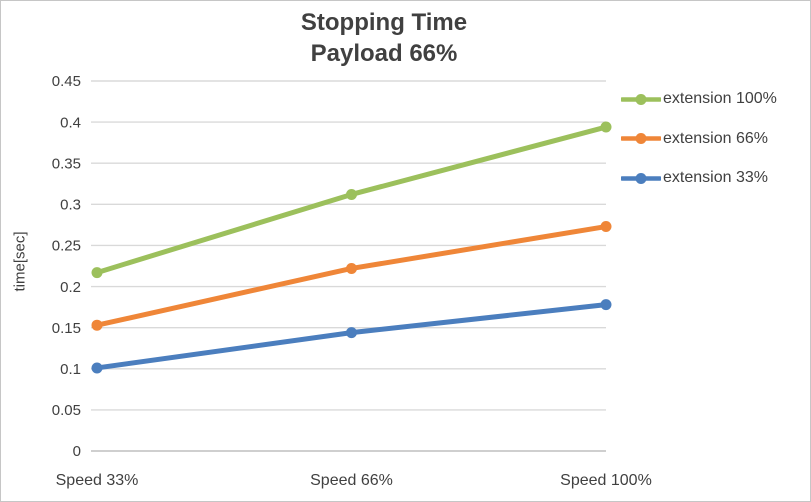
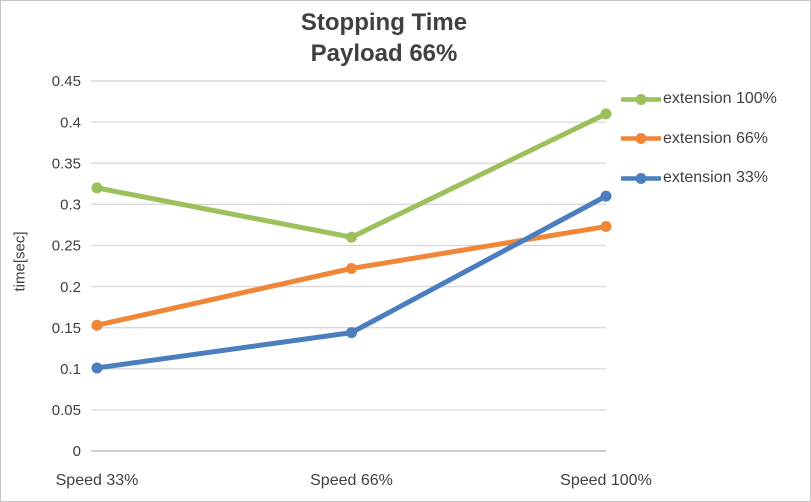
extension 100%/Speed 33%: 0.22 -> 0.32
extension 100%/Speed 66%: 0.31 -> 0.26
extension 100%/Speed 100%: 0.39 -> 0.41
extension 33%/Speed 100%: 0.18 -> 0.31
